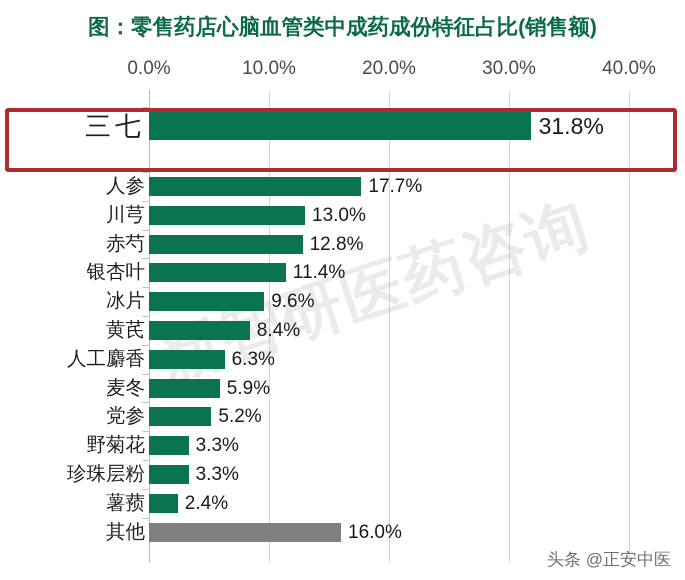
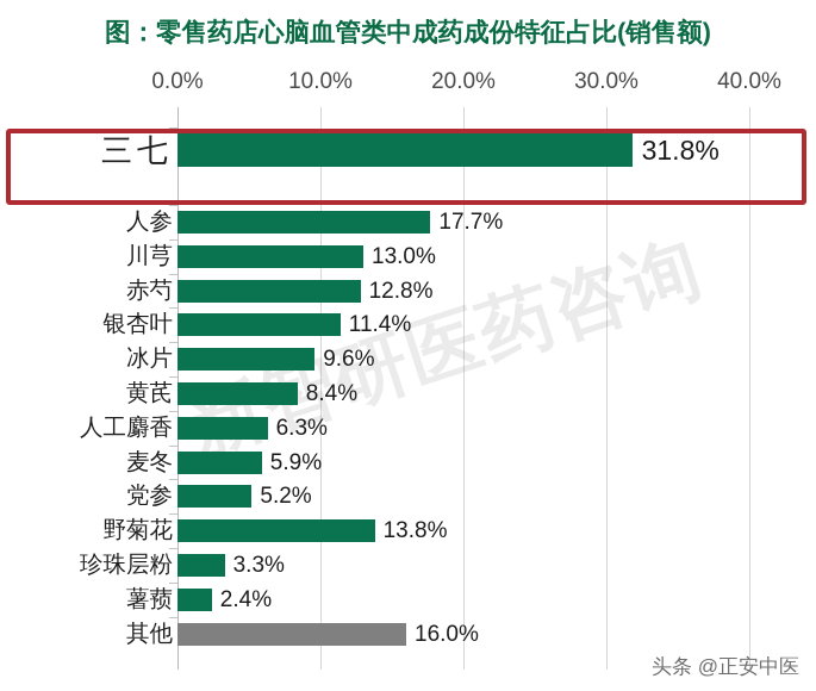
野菊花: 3.3% -> 13.8%
